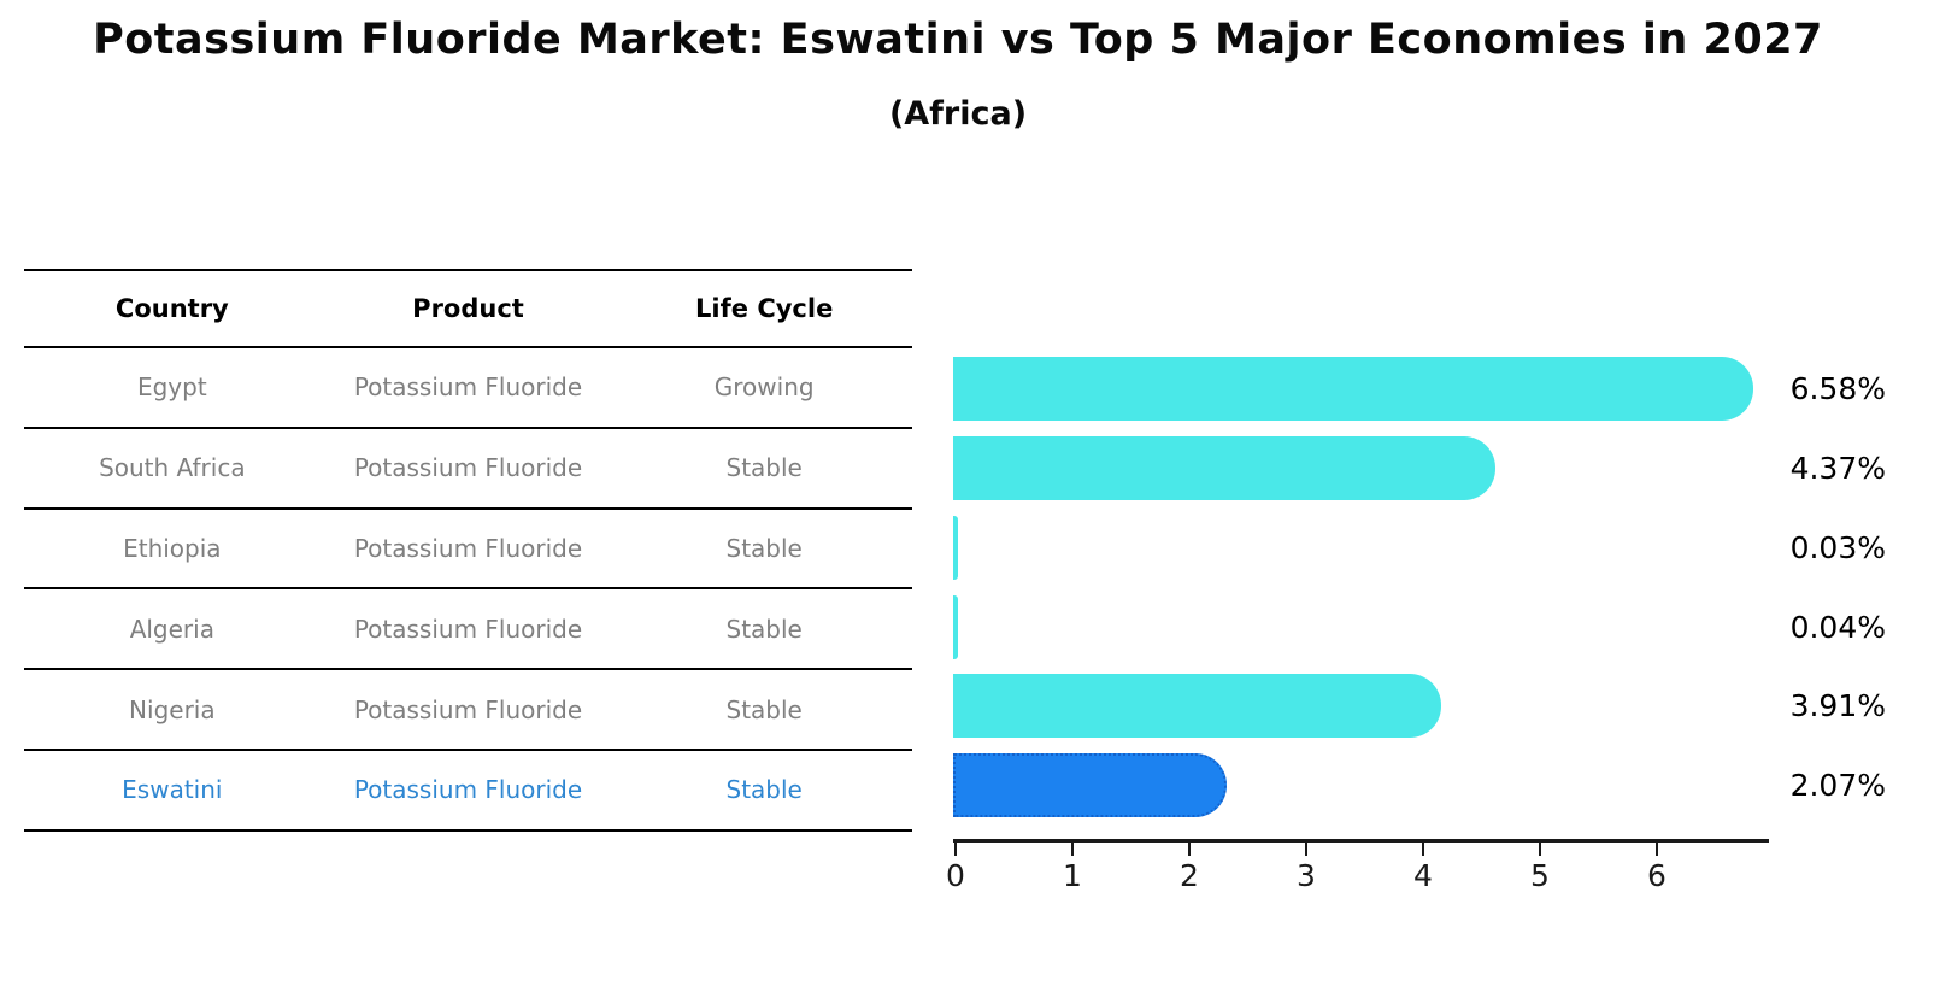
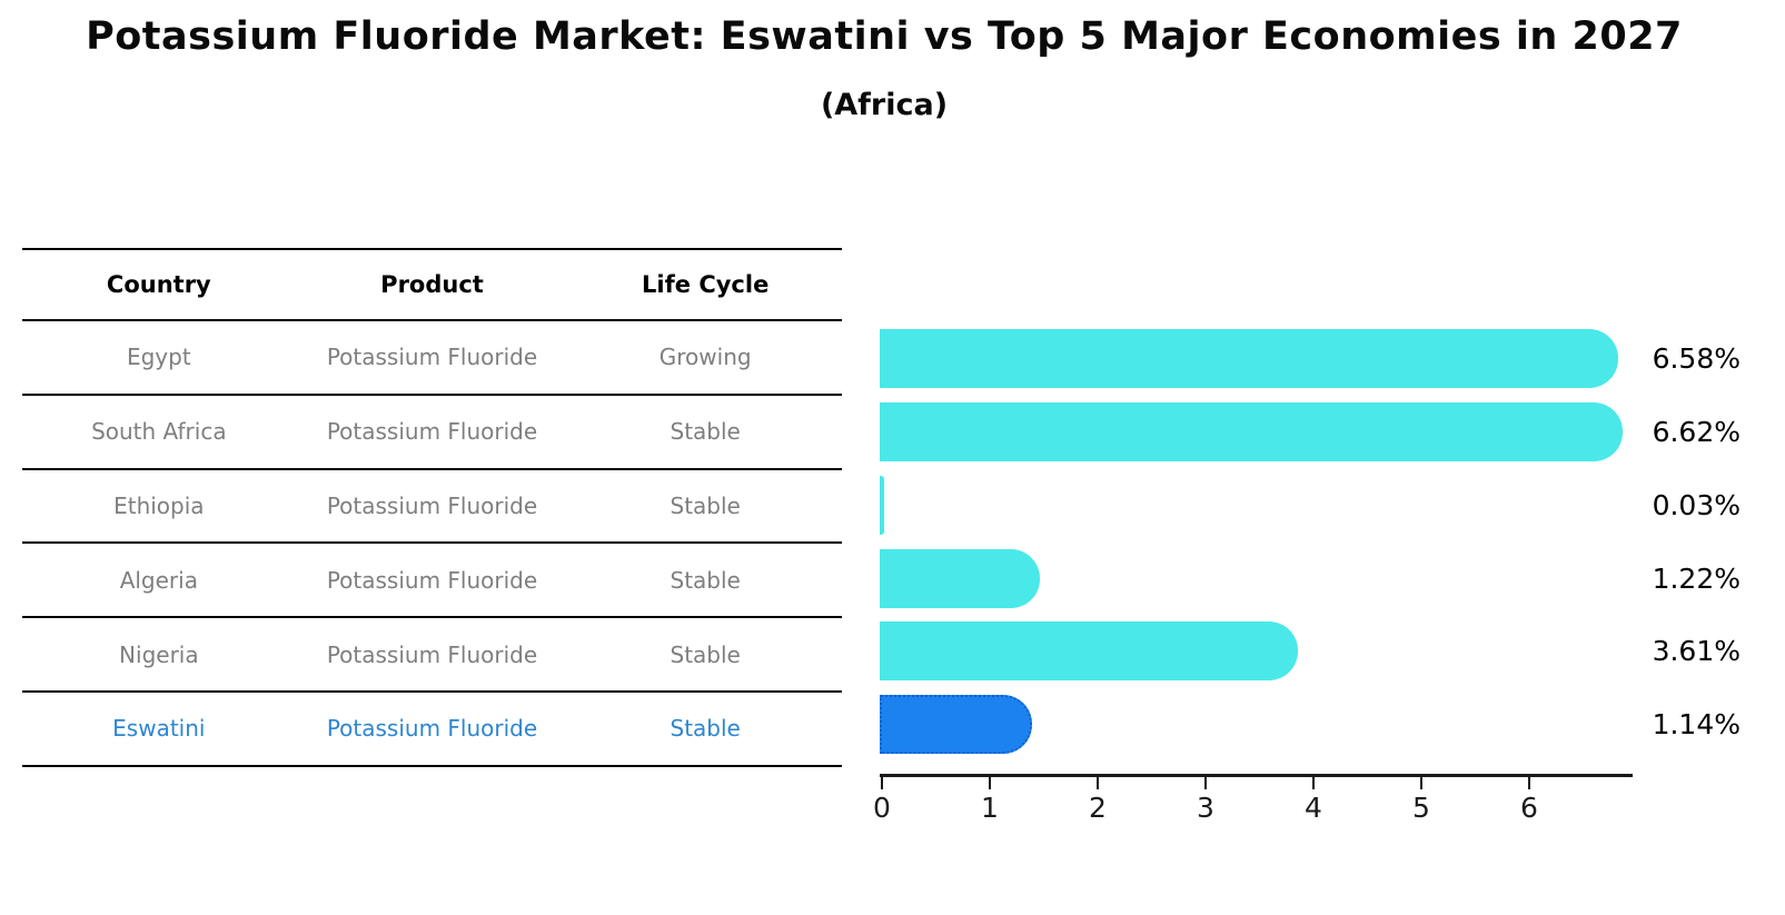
South Africa: 4.37% -> 6.62%
Algeria: 0.04% -> 1.22%
Nigeria: 3.91% -> 3.61%
Eswatini: 2.07% -> 1.14%
